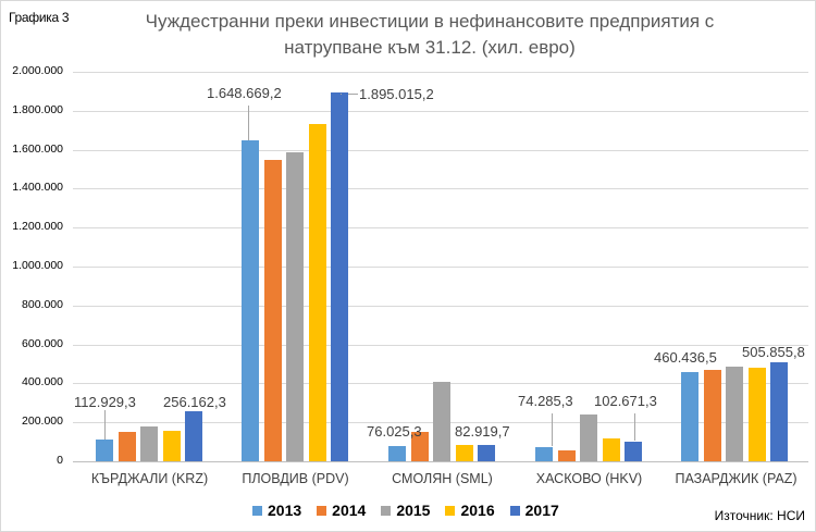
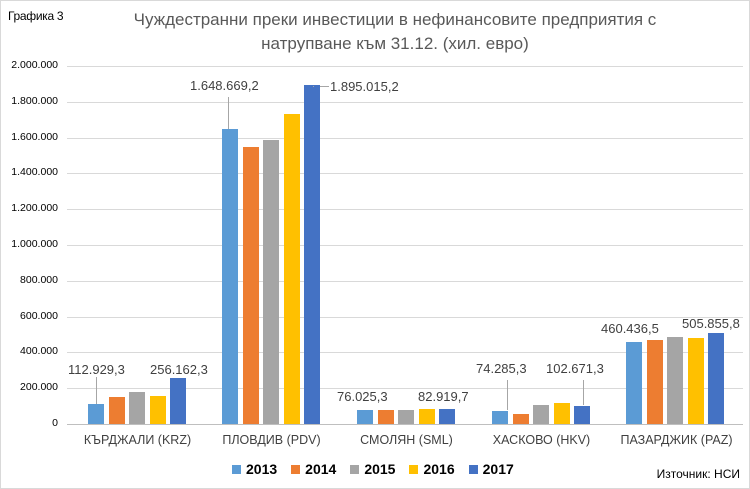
2014/СМОЛЯН (SML): 150000 -> 80000
2015/СМОЛЯН (SML): 410000 -> 80000
2015/ХАСКОВО (HKV): 240000 -> 110000
